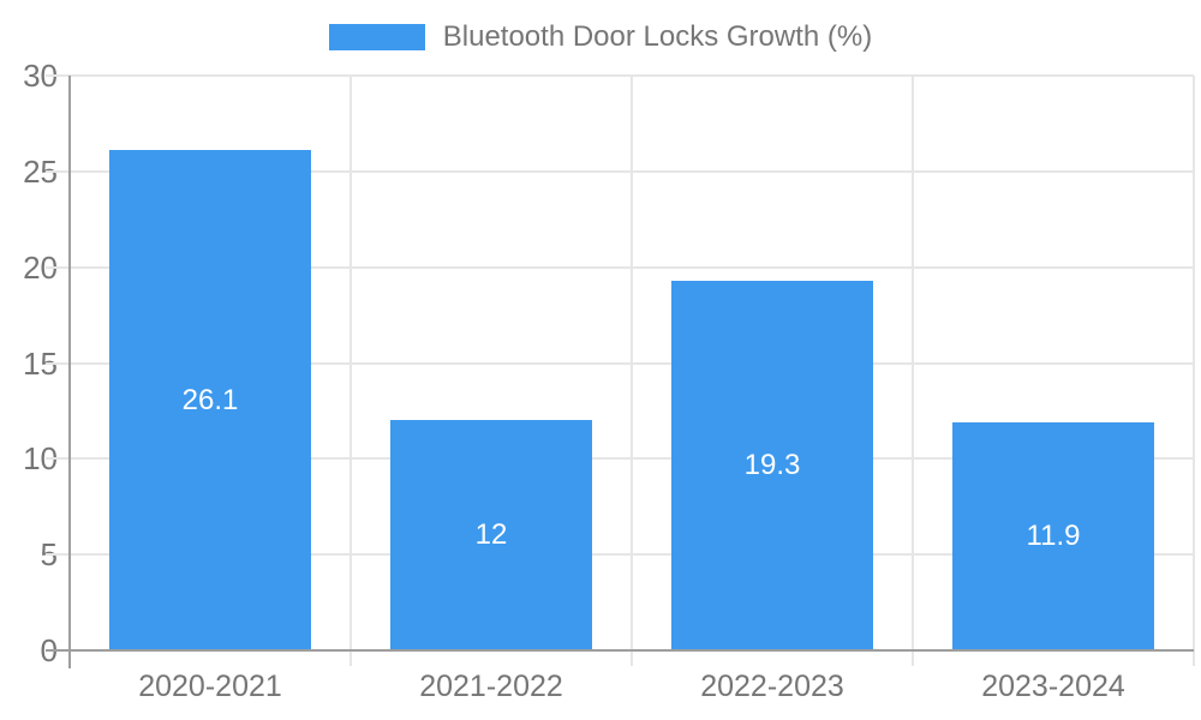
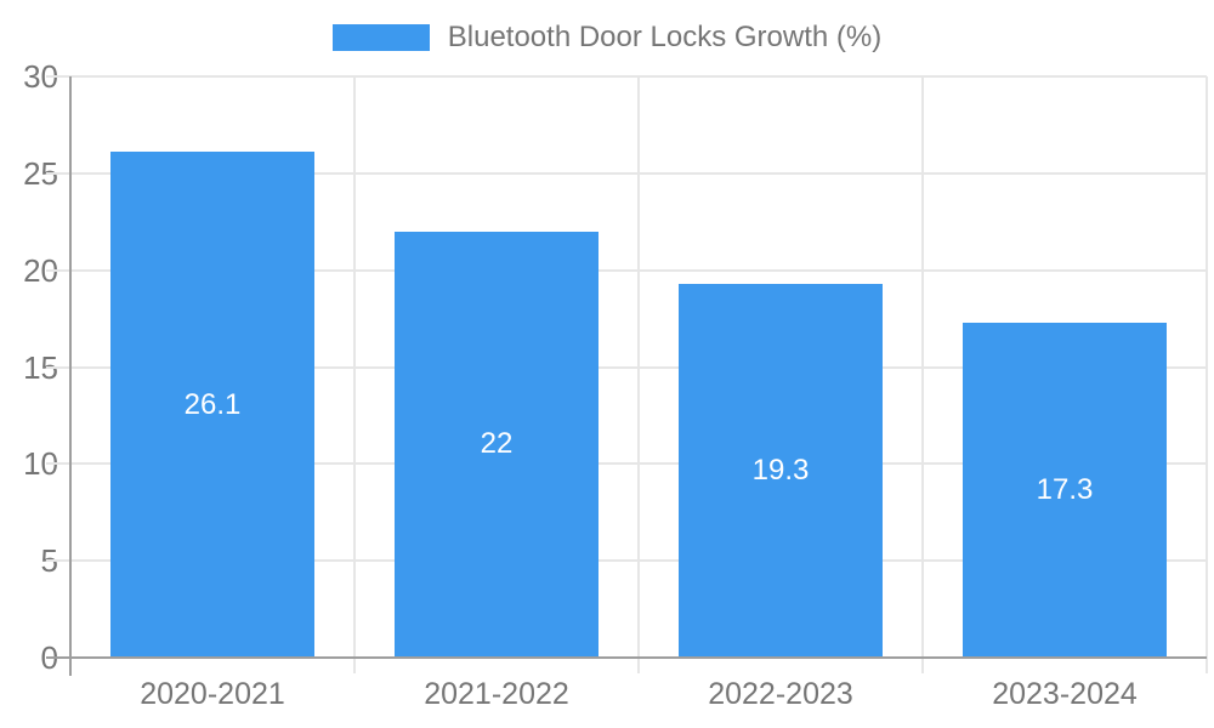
2021-2022: 12 -> 22
2023-2024: 11.9 -> 17.3
